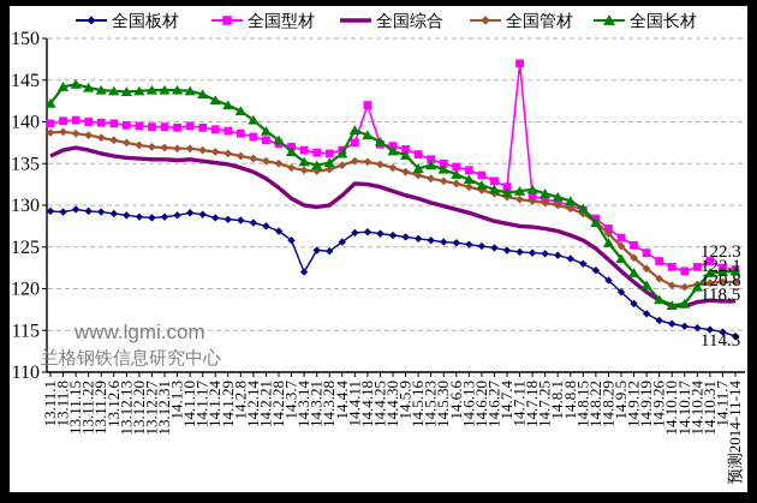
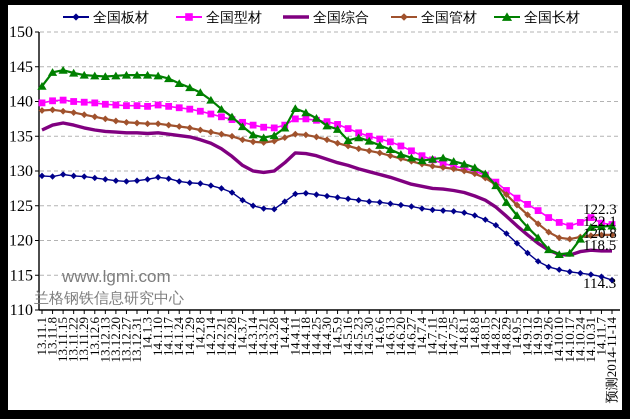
全国板材/14.3.14: 122 -> 125
全国型材/14.4.18: 142 -> 138
全国型材/14.7.11: 147 -> 132
